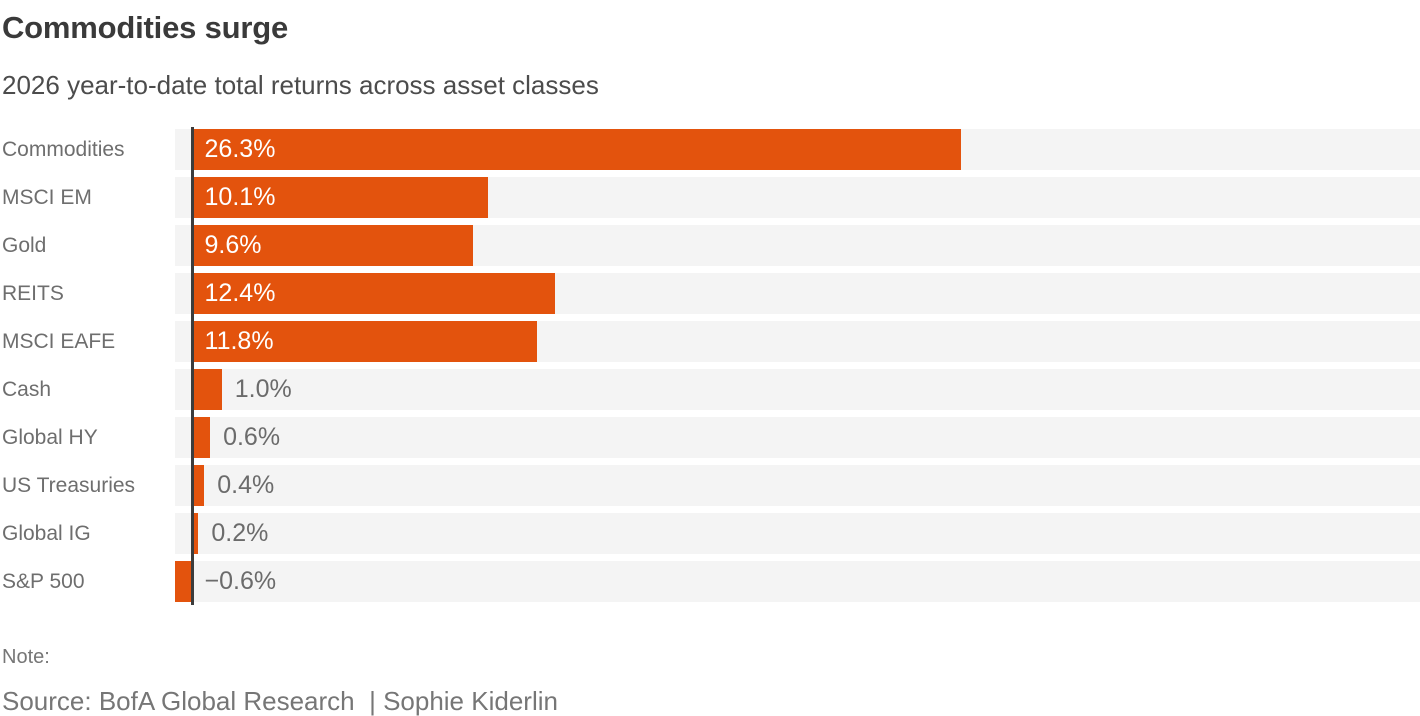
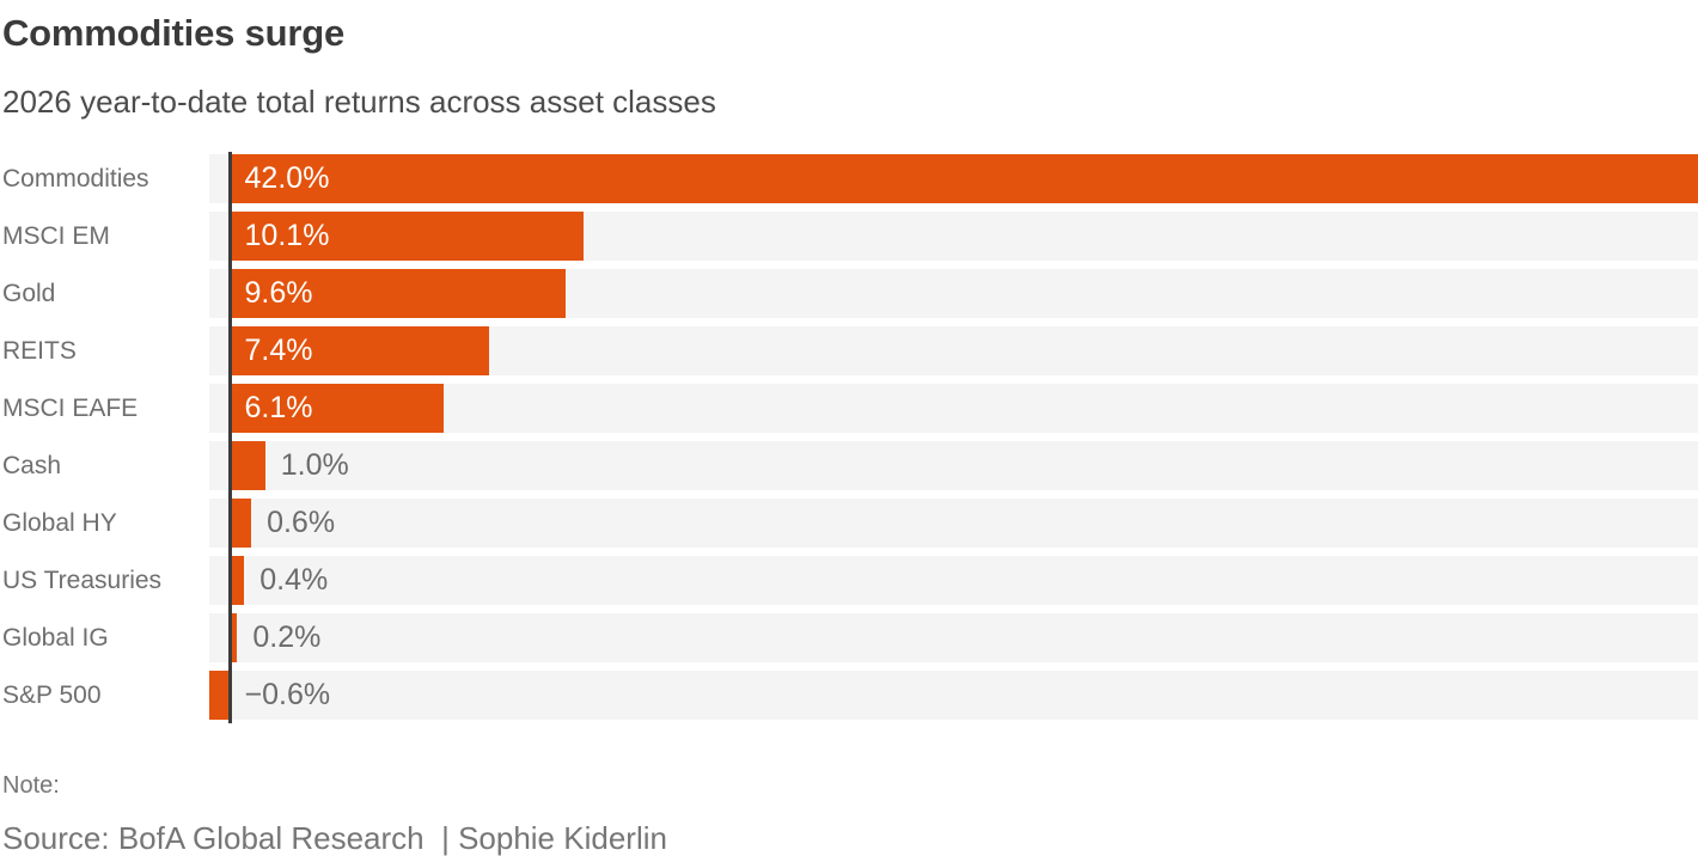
Commodities: 26.3% -> 42.0%
REITS: 12.4% -> 7.4%
MSCI EAFE: 11.8% -> 6.1%
